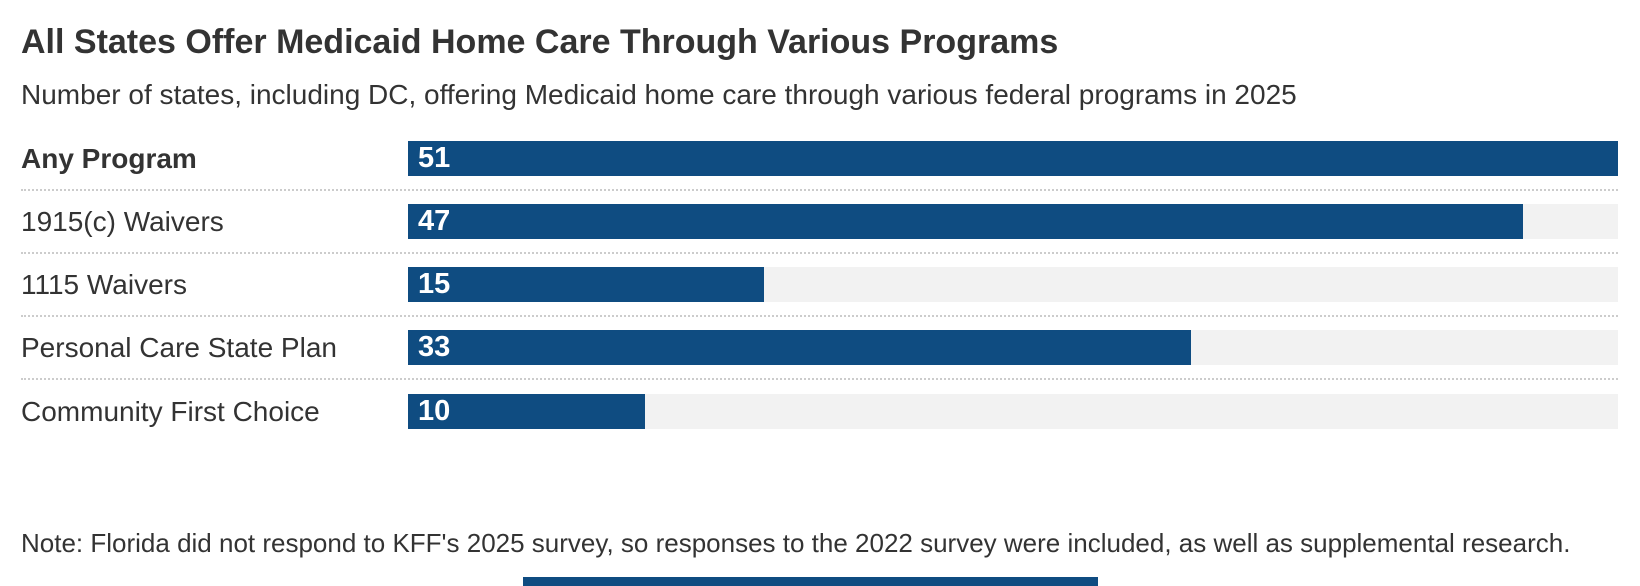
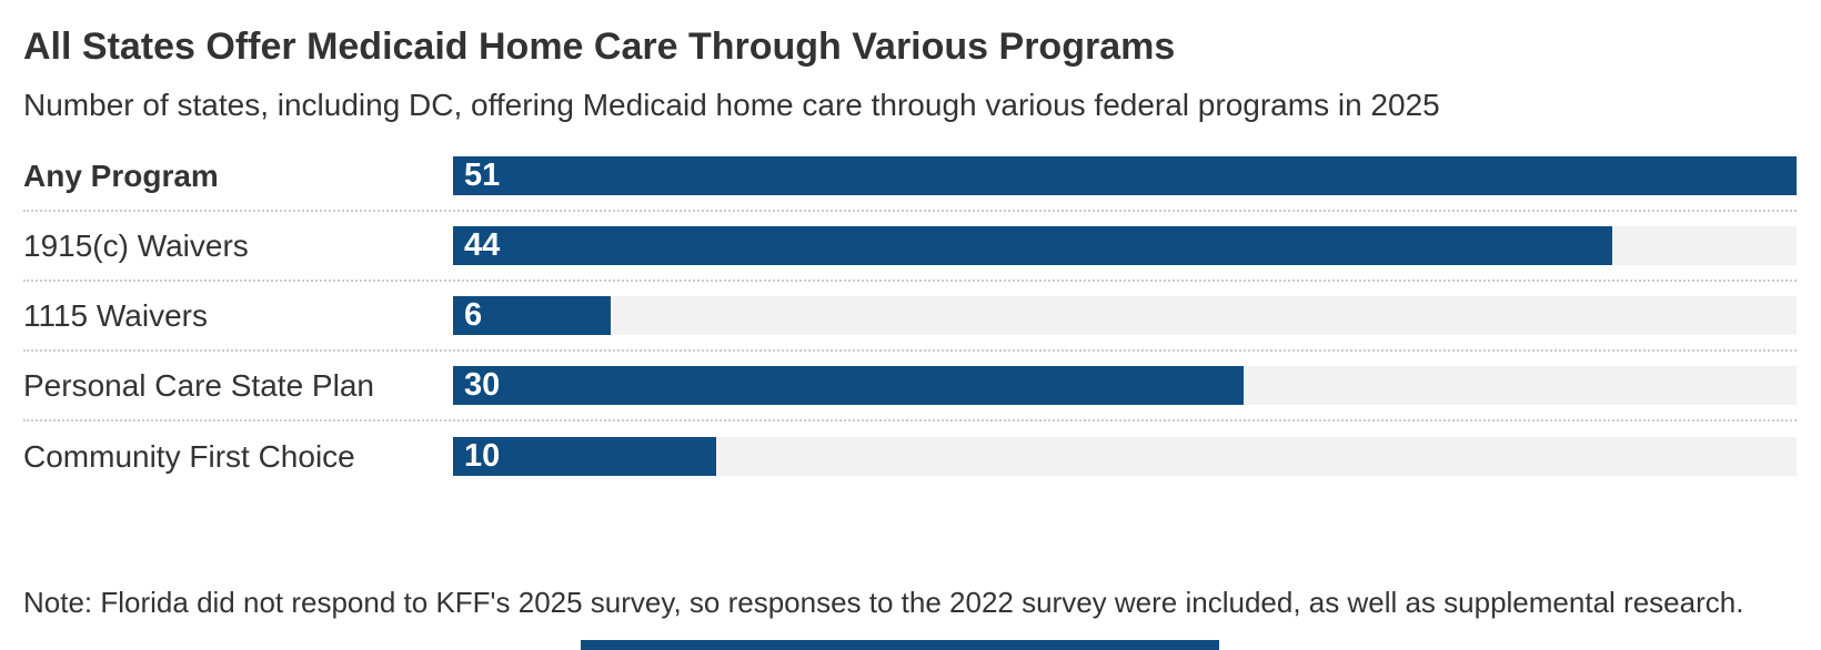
1915(c) Waivers: 47 -> 44
1115 Waivers: 15 -> 6
Personal Care State Plan: 33 -> 30
